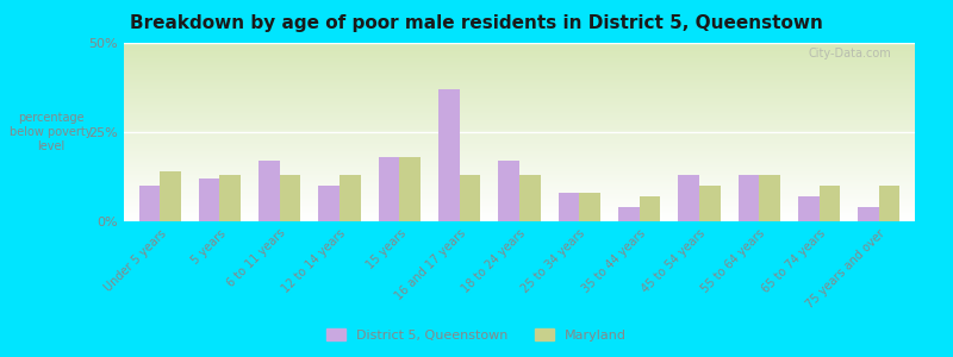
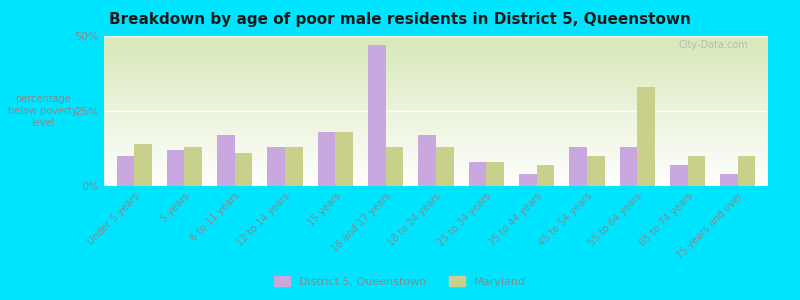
Maryland/6 to 11 years: 13% -> 11%
District 5, Queenstown/12 to 14 years: 10% -> 13%
District 5, Queenstown/16 and 17 years: 37% -> 47%
Maryland/55 to 64 years: 13% -> 33%
